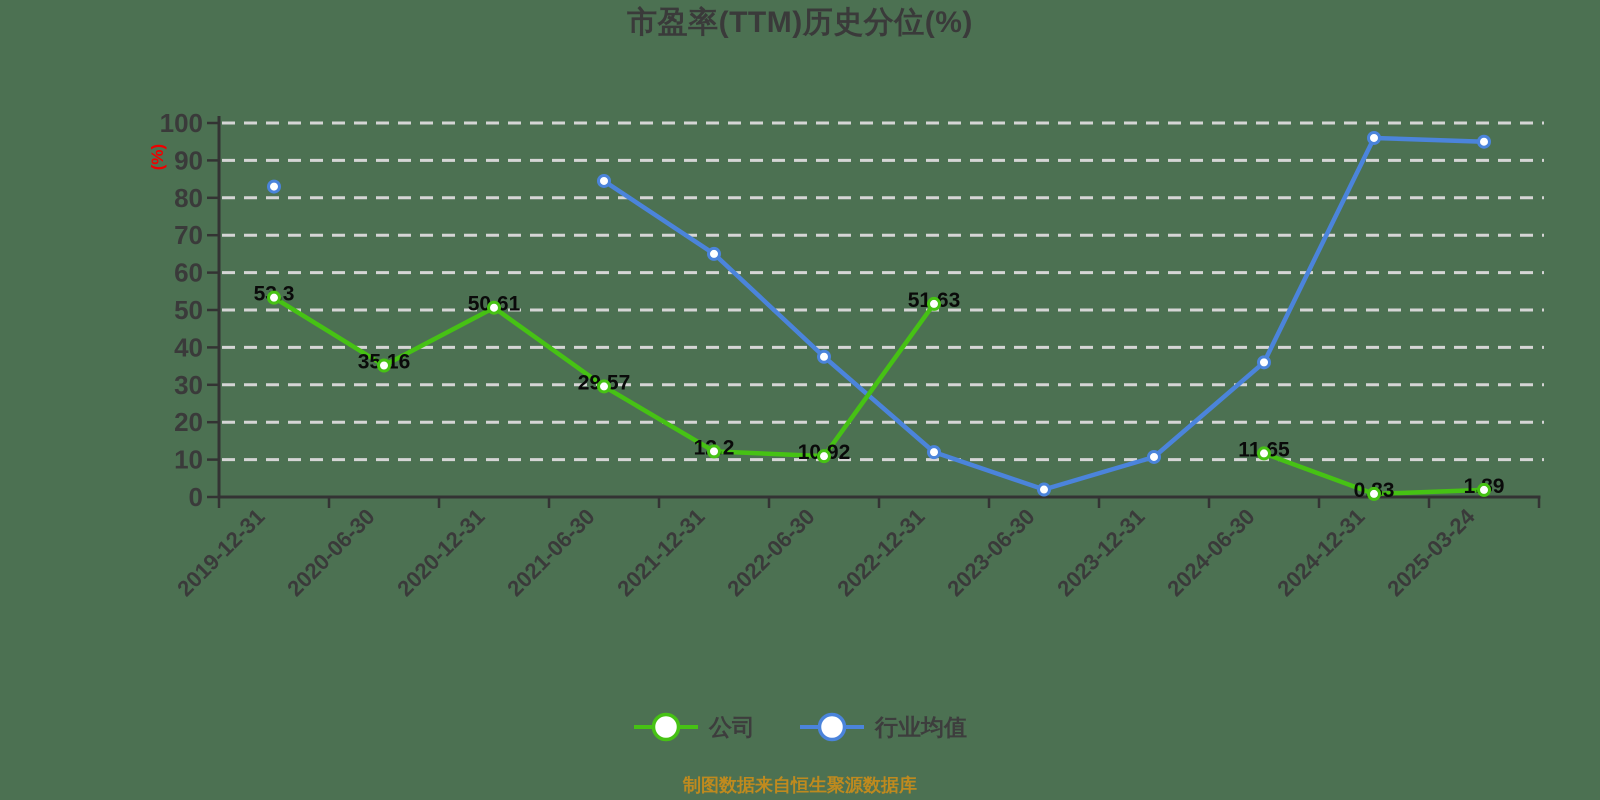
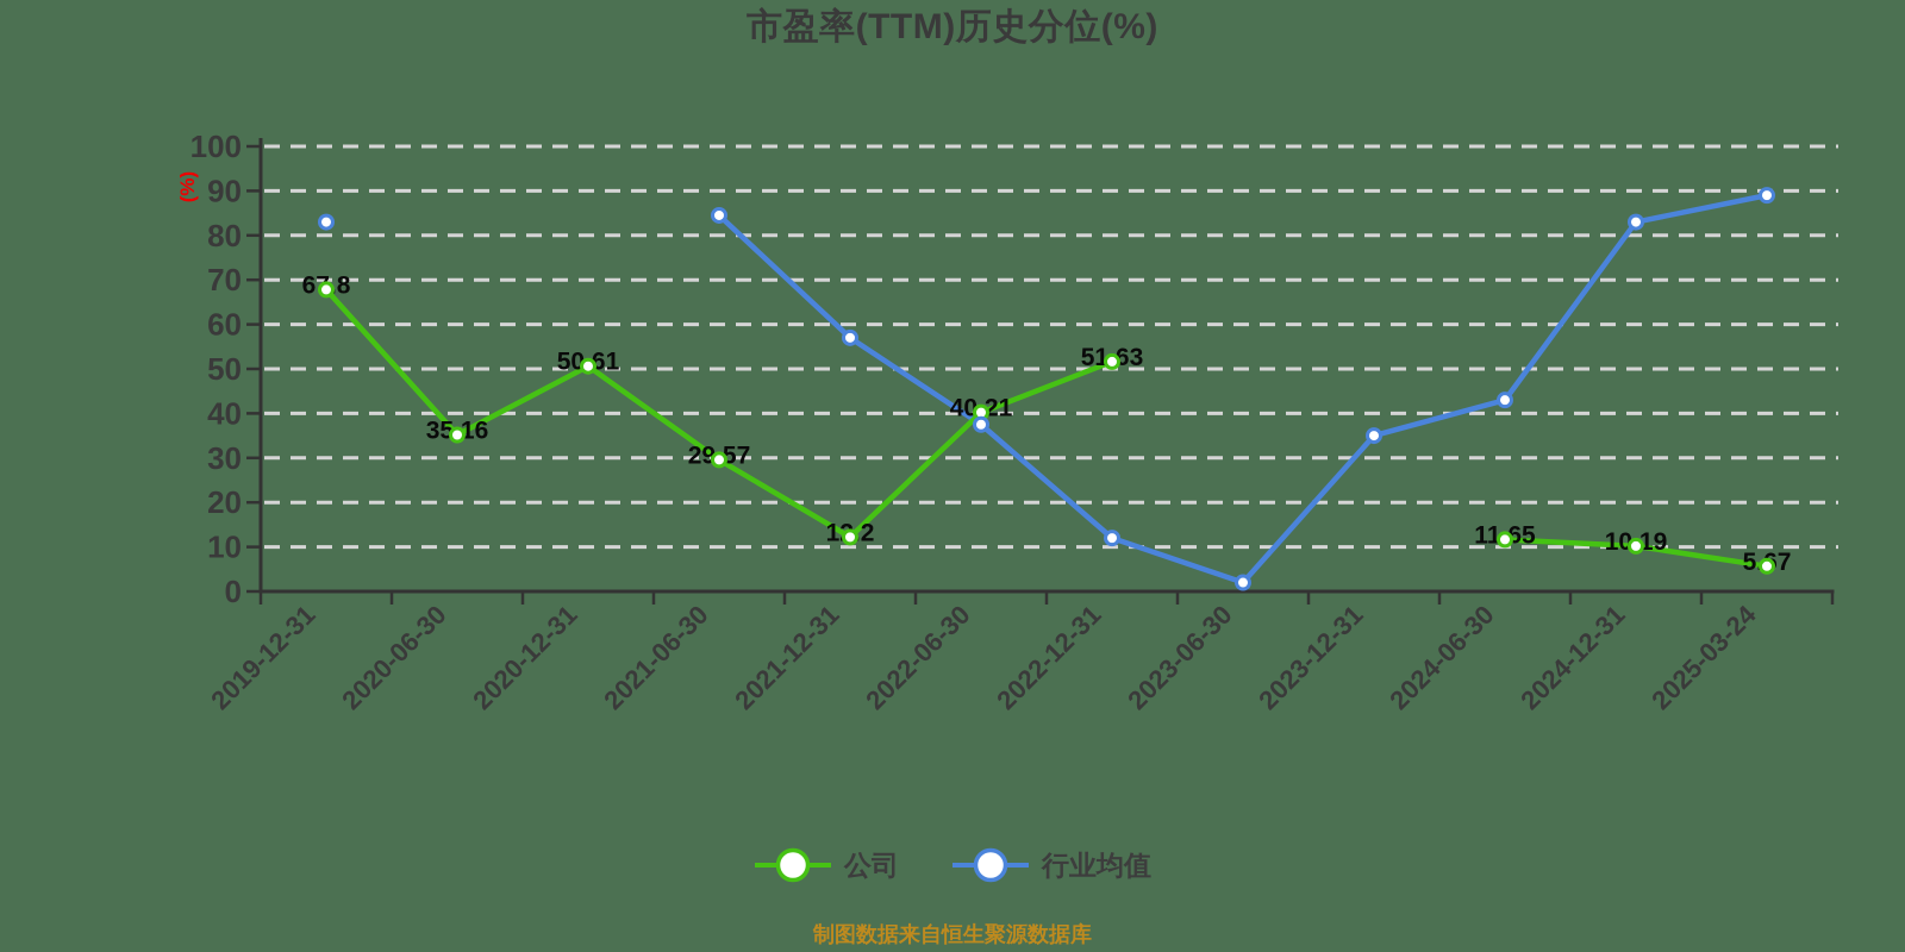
公司/2019-12-31: 53.3 -> 67.8
行业均值/2021-12-31: 65 -> 57
公司/2022-06-30: 10.92 -> 40.21
行业均值/2023-12-31: 11 -> 35
行业均值/2024-06-30: 36 -> 43
公司/2024-12-31: 0.83 -> 10.19
行业均值/2024-12-31: 96 -> 83
公司/2025-03-24: 1.89 -> 5.67
行业均值/2025-03-24: 95 -> 89
